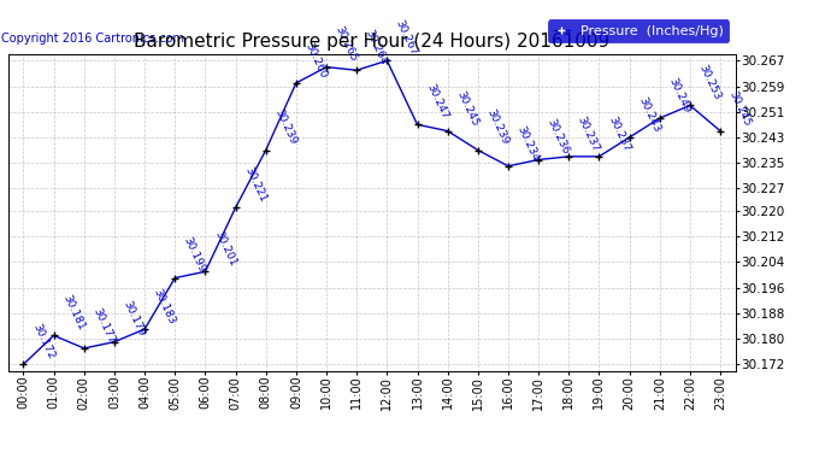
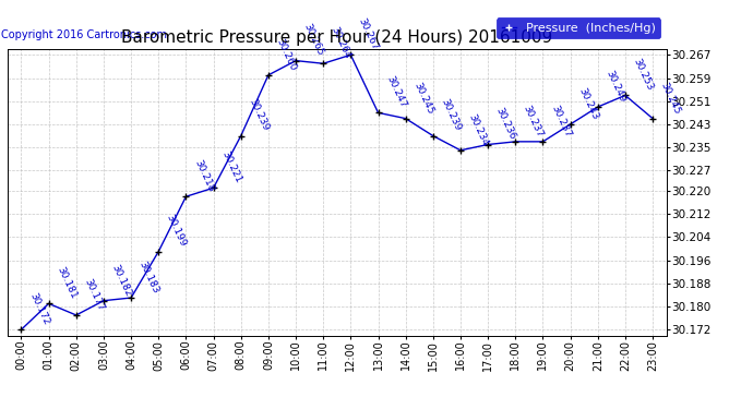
03:00: 30.179 -> 30.182
06:00: 30.201 -> 30.218
